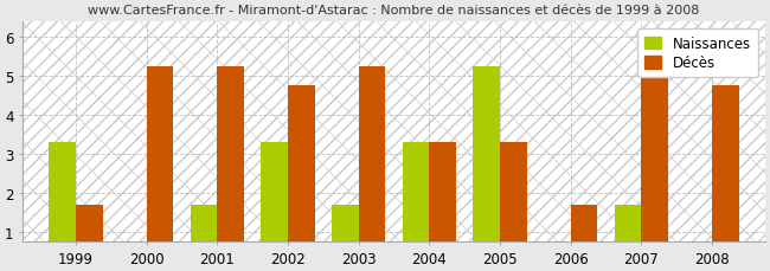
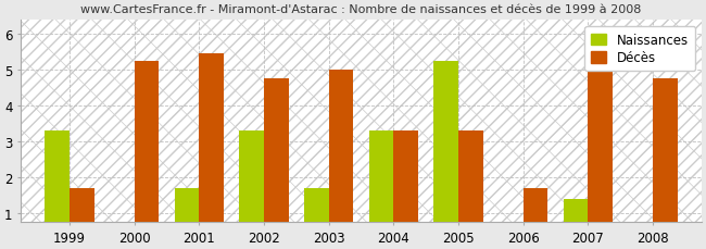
Décès/2001: 5.25 -> 5.45
Décès/2003: 5.25 -> 5.00
Naissances/2007: 1.70 -> 1.40
